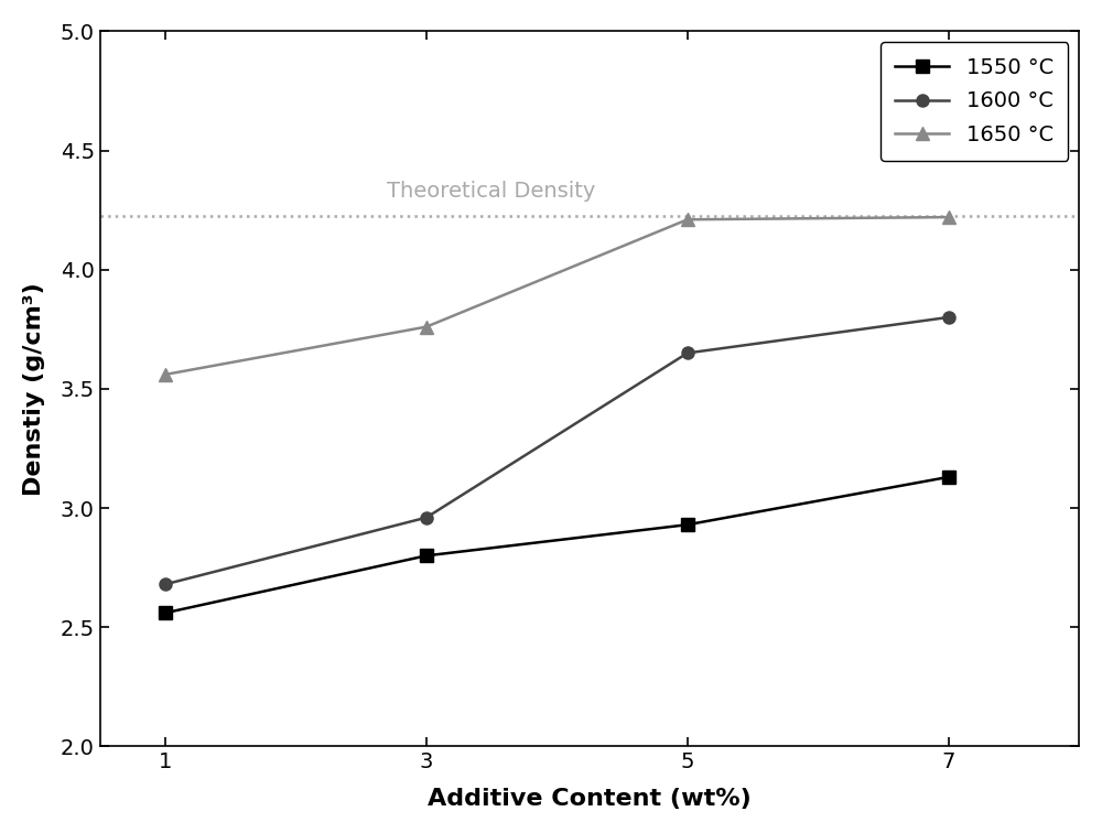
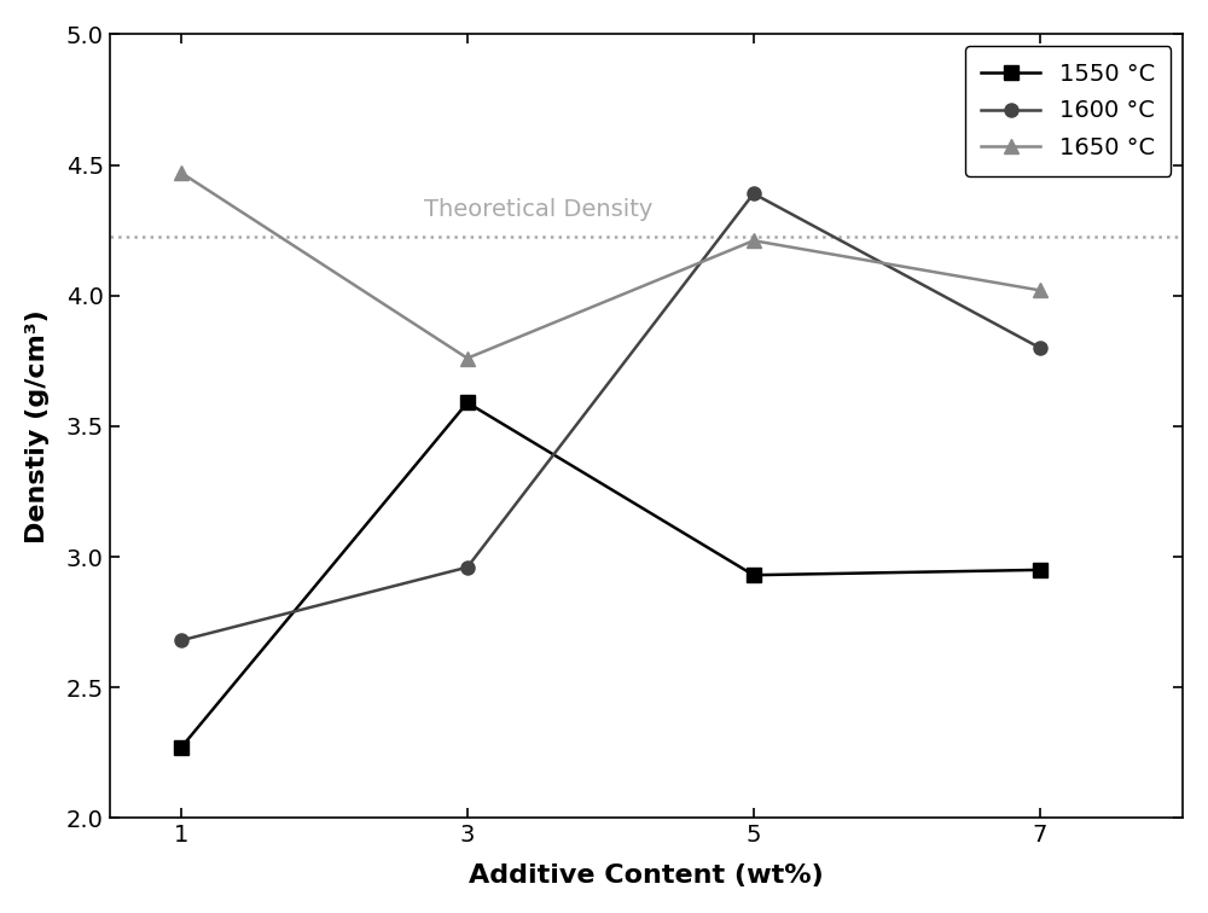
1550 °C/1: 2.56 -> 2.27
1650 °C/1: 3.56 -> 4.47
1550 °C/3: 2.80 -> 3.59
1600 °C/5: 3.65 -> 4.39
1550 °C/7: 3.13 -> 2.95
1650 °C/7: 4.22 -> 4.02
